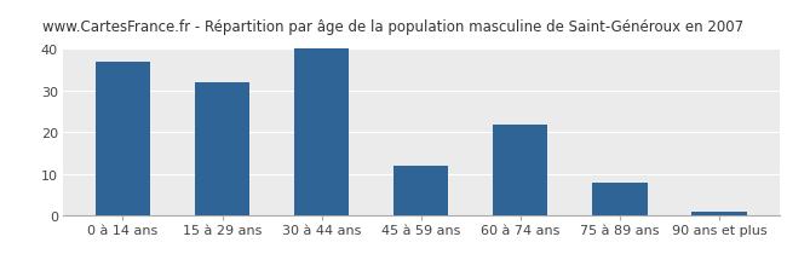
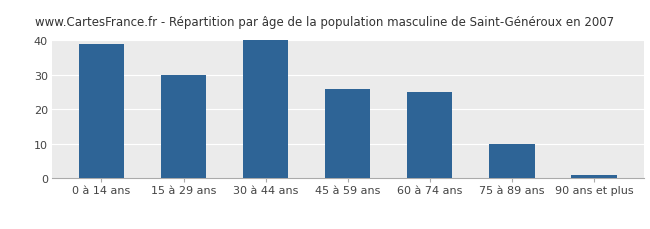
0 à 14 ans: 37 -> 39
15 à 29 ans: 32 -> 30
45 à 59 ans: 12 -> 26
60 à 74 ans: 22 -> 25
75 à 89 ans: 8 -> 10
